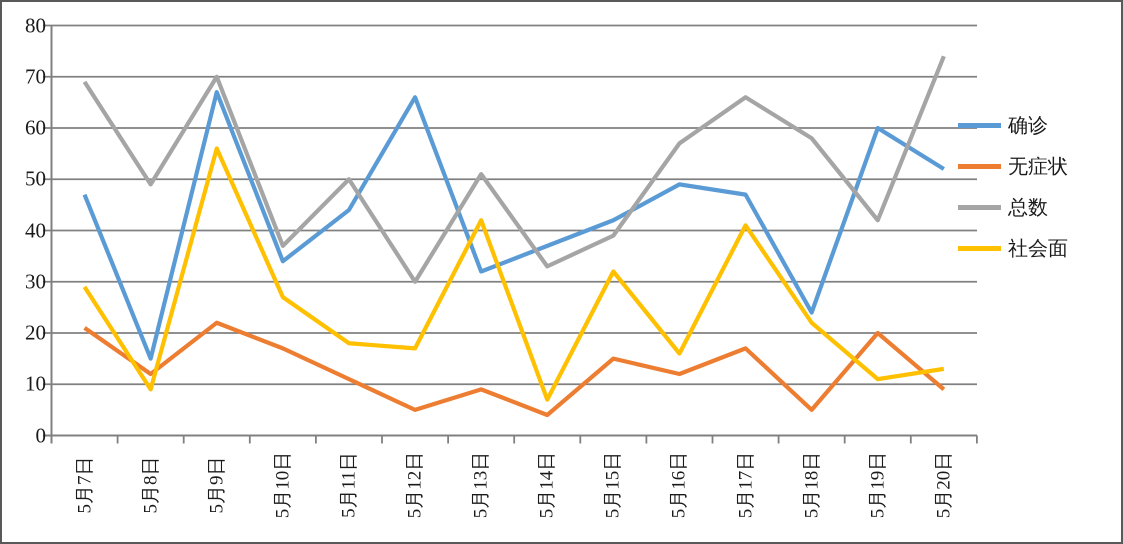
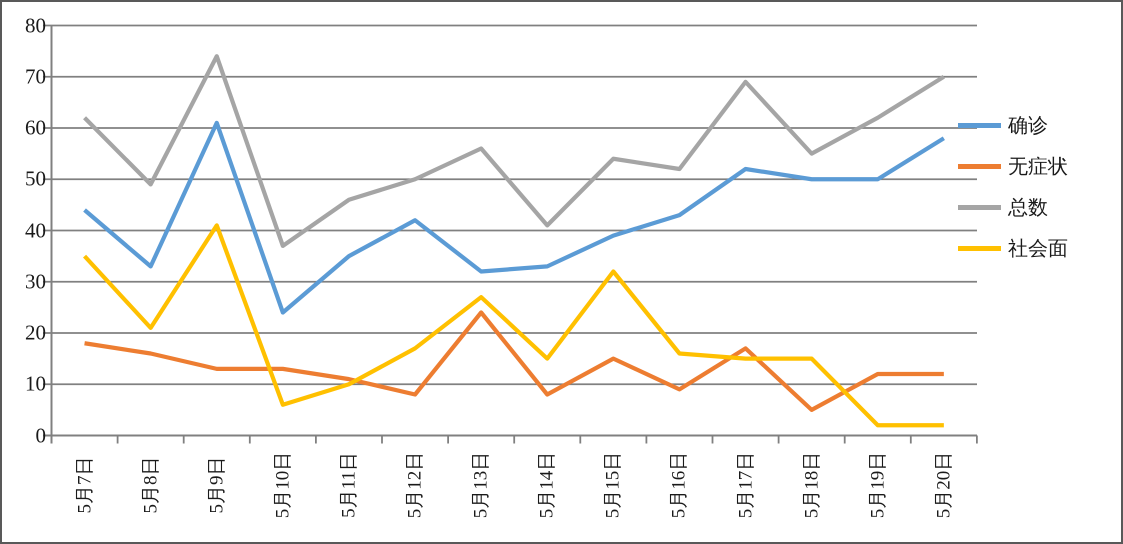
确诊/5月7日: 47 -> 44
无症状/5月7日: 21 -> 18
总数/5月7日: 69 -> 62
社会面/5月7日: 29 -> 35
确诊/5月8日: 15 -> 33
无症状/5月8日: 12 -> 16
社会面/5月8日: 9 -> 21
确诊/5月9日: 67 -> 61
无症状/5月9日: 22 -> 13
总数/5月9日: 70 -> 74
社会面/5月9日: 56 -> 41
确诊/5月10日: 34 -> 24
无症状/5月10日: 17 -> 13
社会面/5月10日: 27 -> 6
确诊/5月11日: 44 -> 35
总数/5月11日: 50 -> 46
社会面/5月11日: 18 -> 10
确诊/5月12日: 66 -> 42
无症状/5月12日: 5 -> 8
总数/5月12日: 30 -> 50
无症状/5月13日: 9 -> 24
总数/5月13日: 51 -> 56
社会面/5月13日: 42 -> 27
确诊/5月14日: 37 -> 33
无症状/5月14日: 4 -> 8
总数/5月14日: 33 -> 41
社会面/5月14日: 7 -> 15
确诊/5月15日: 42 -> 39
总数/5月15日: 39 -> 54
确诊/5月16日: 49 -> 43
无症状/5月16日: 12 -> 9
总数/5月16日: 57 -> 52
确诊/5月17日: 47 -> 52
总数/5月17日: 66 -> 69
社会面/5月17日: 41 -> 15
确诊/5月18日: 24 -> 50
总数/5月18日: 58 -> 55
社会面/5月18日: 22 -> 15
确诊/5月19日: 60 -> 50
无症状/5月19日: 20 -> 12
总数/5月19日: 42 -> 62
社会面/5月19日: 11 -> 2
确诊/5月20日: 52 -> 58
无症状/5月20日: 9 -> 12
总数/5月20日: 74 -> 70
社会面/5月20日: 13 -> 2
